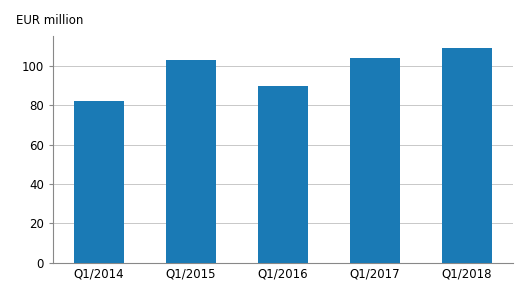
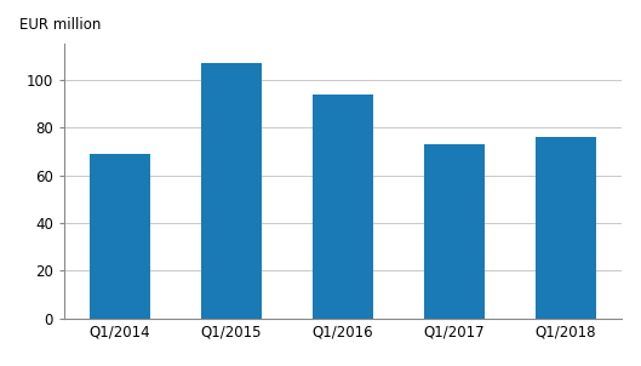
Q1/2014: 82 -> 69
Q1/2015: 103 -> 107
Q1/2016: 90 -> 94
Q1/2017: 104 -> 73
Q1/2018: 109 -> 76
